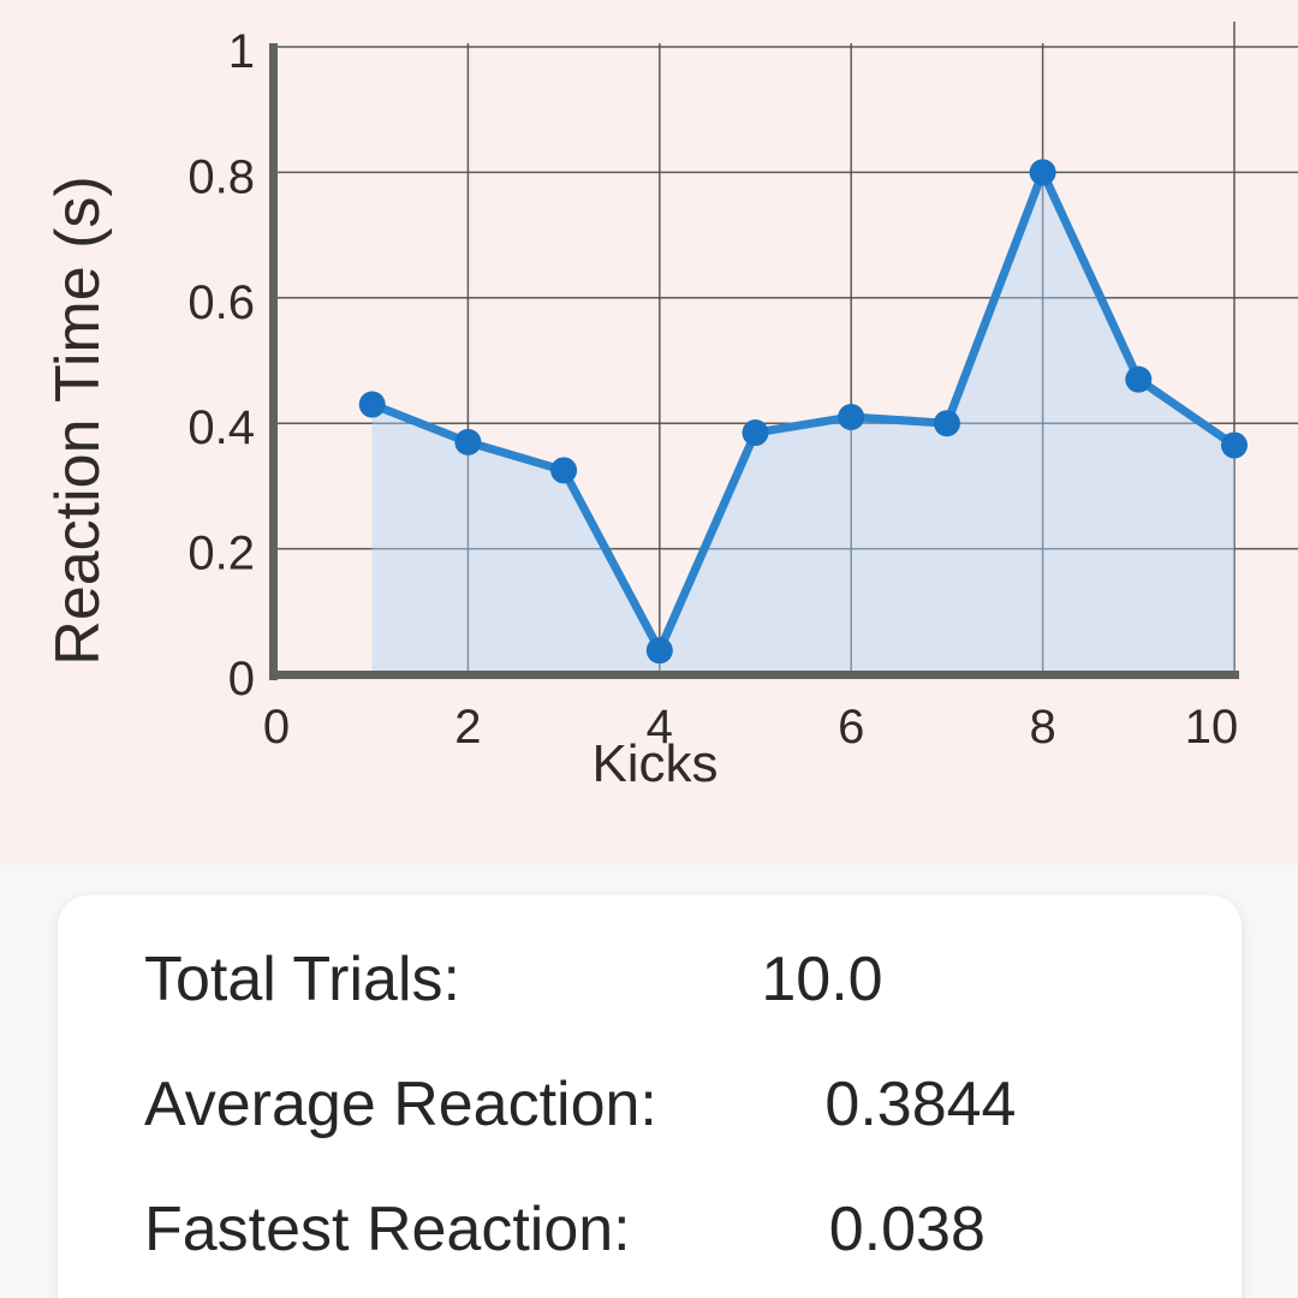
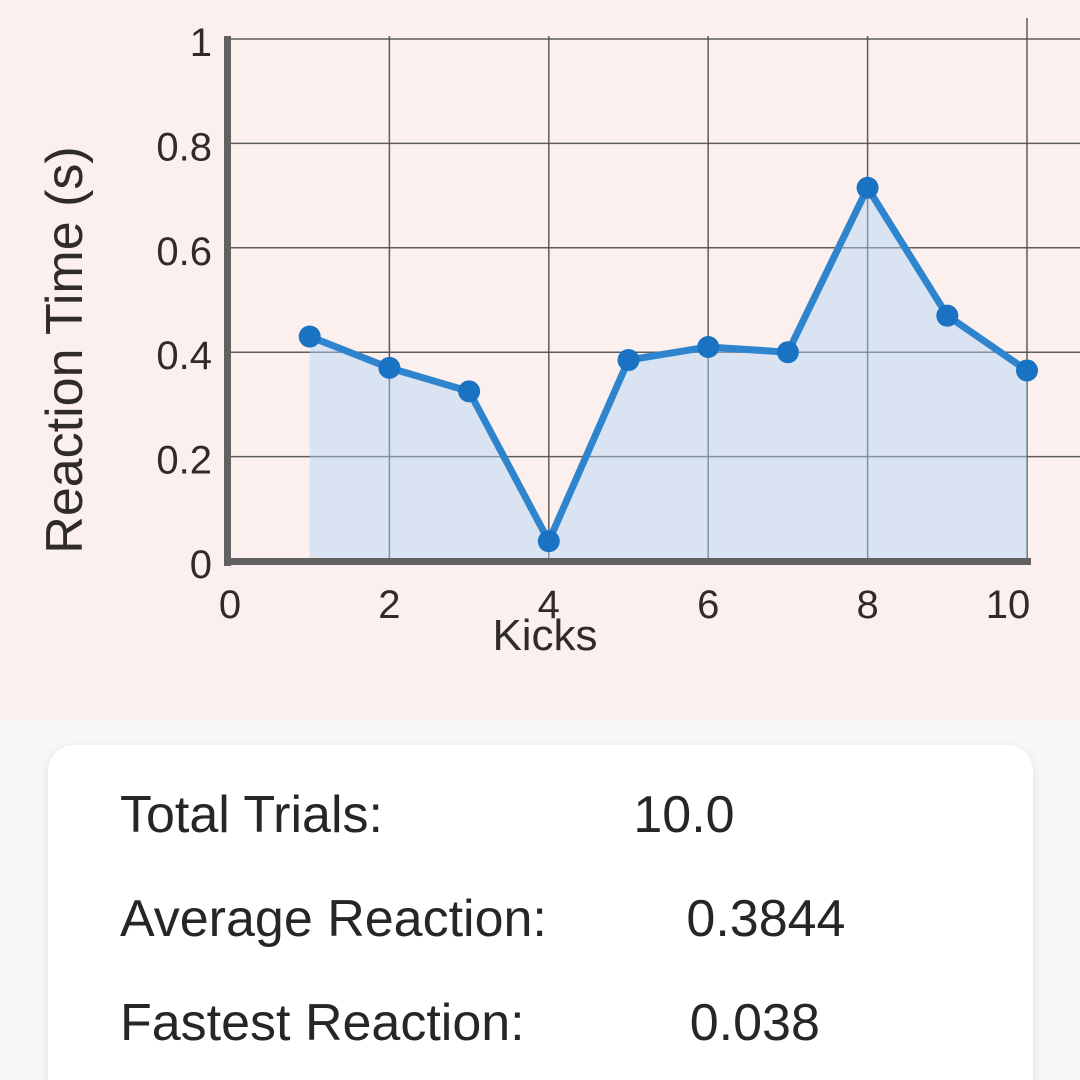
8: 0.80 -> 0.71
